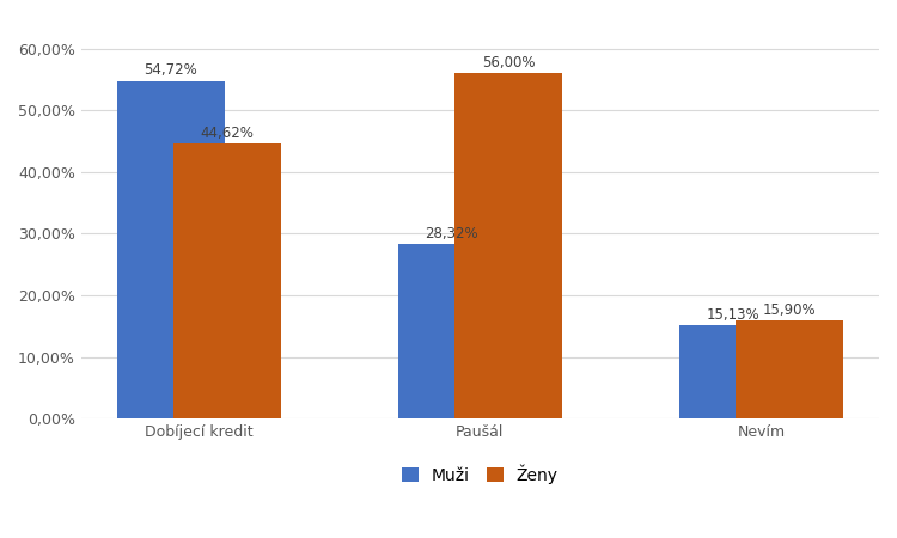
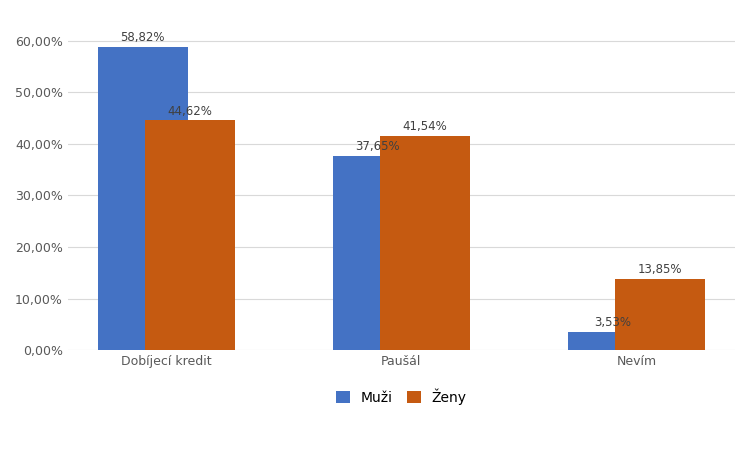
Muži/Dobíjecí kredit: 54,72% -> 58,82%
Muži/Paušál: 28,32% -> 37,65%
Ženy/Paušál: 56,00% -> 41,54%
Muži/Nevím: 15,13% -> 3,53%
Ženy/Nevím: 15,90% -> 13,85%
